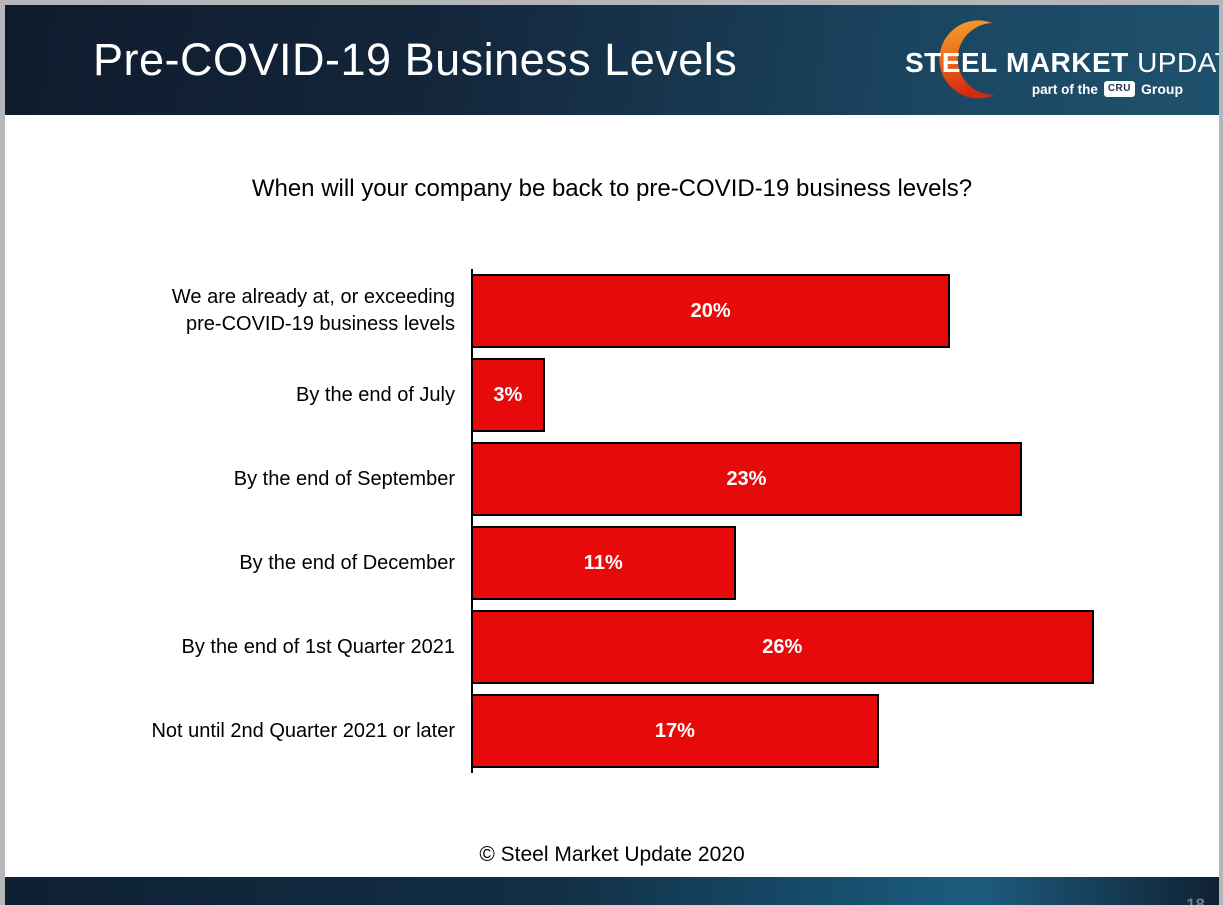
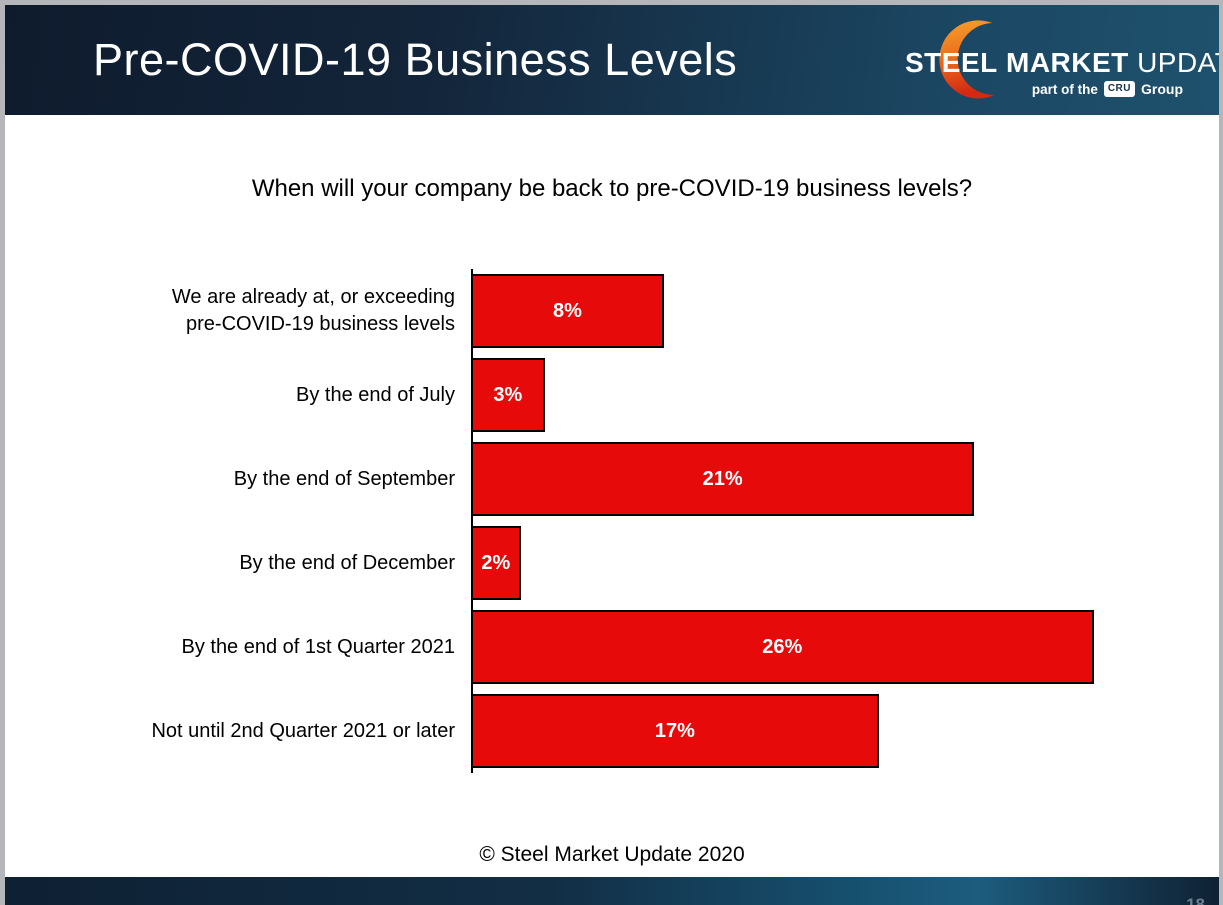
We are already at, or exceeding pre-COVID-19 business levels: 20% -> 8%
By the end of September: 23% -> 21%
By the end of December: 11% -> 2%
